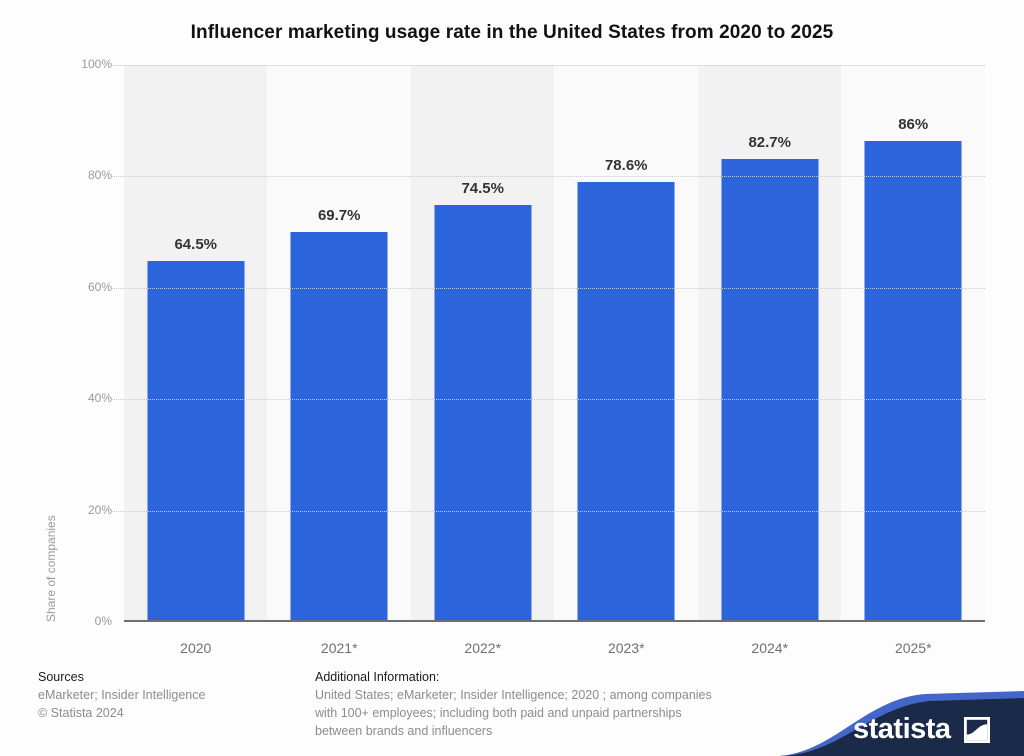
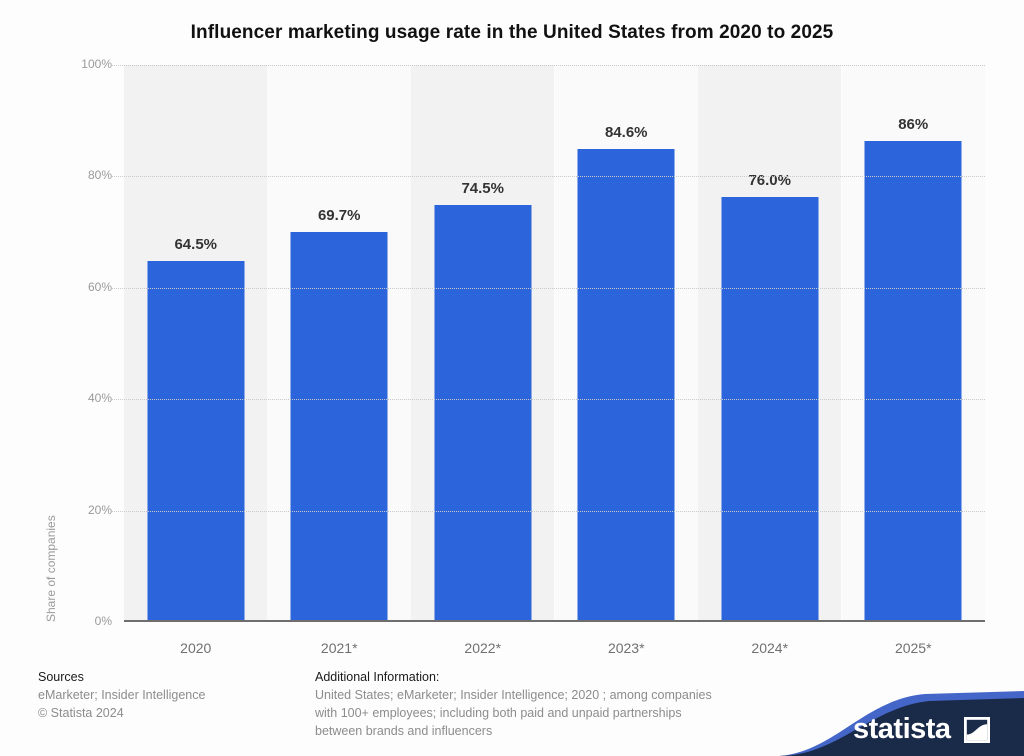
2023*: 78.6% -> 84.6%
2024*: 82.7% -> 76.0%
